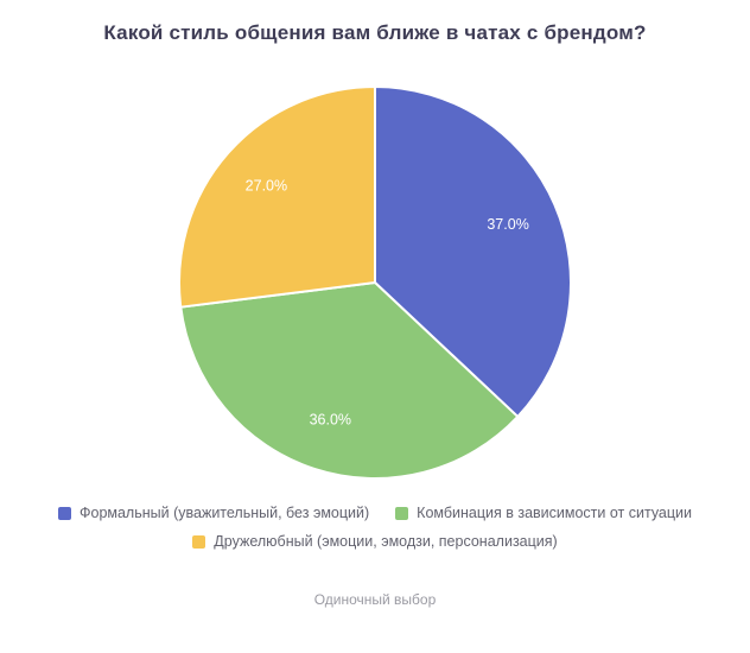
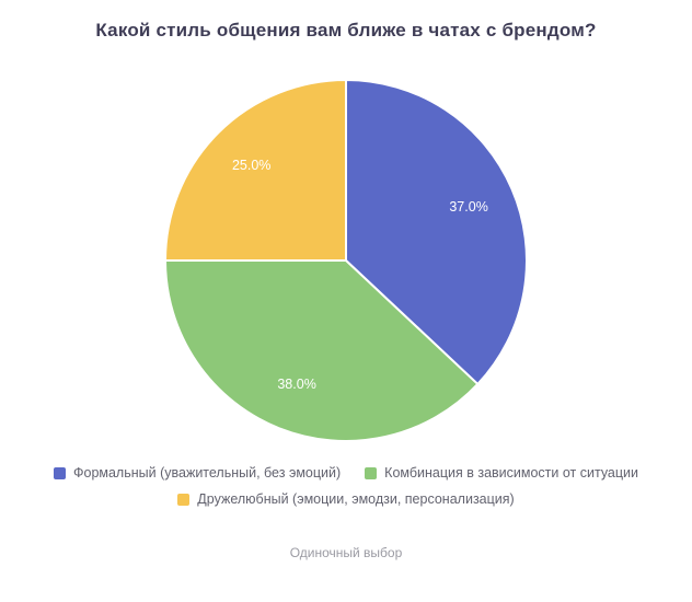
Комбинация в зависимости от ситуации: 36.0% -> 38.0%
Дружелюбный (эмоции, эмодзи, персонализация): 27.0% -> 25.0%
